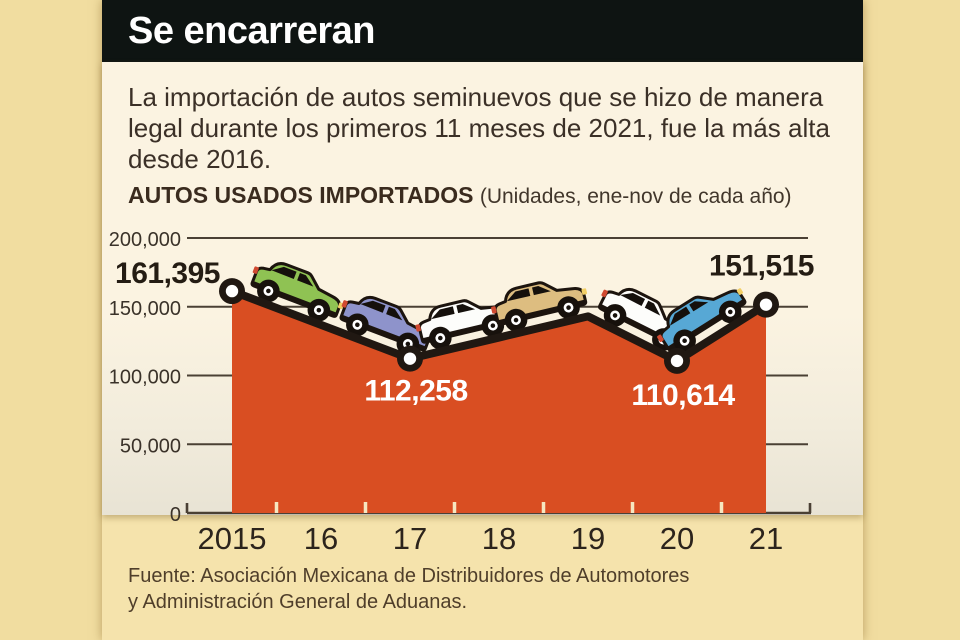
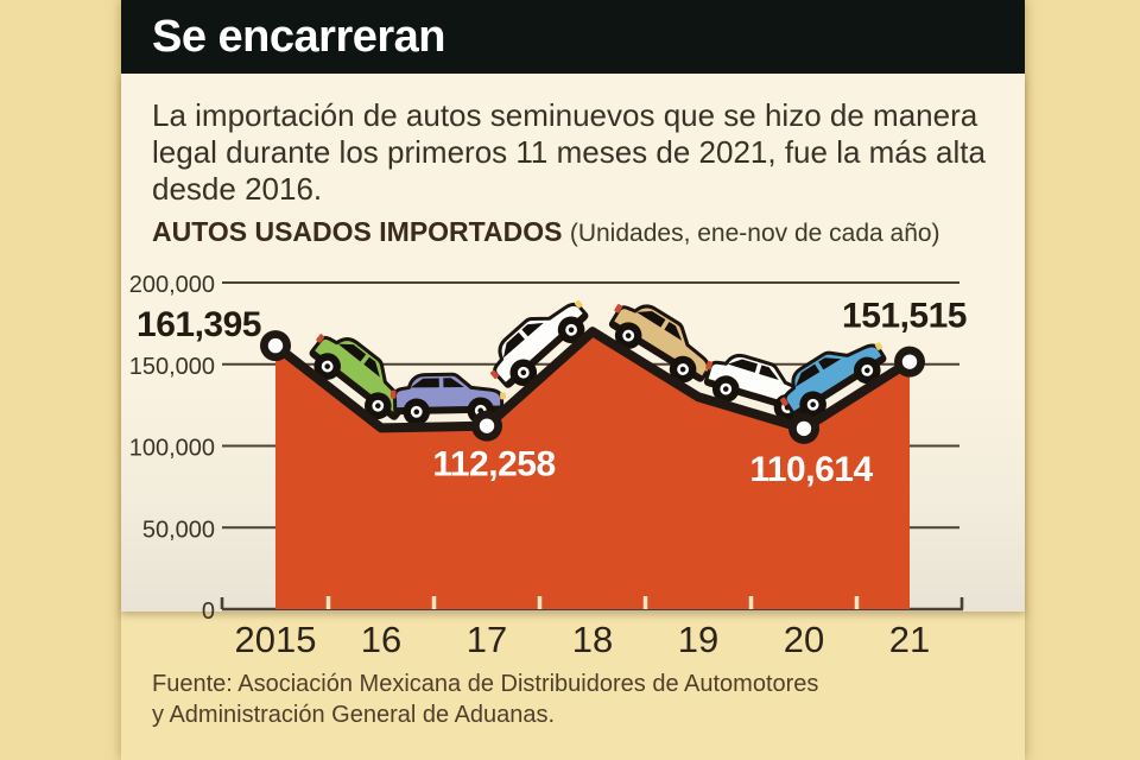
16: 137000 -> 111000
18: 128000 -> 170000
19: 143000 -> 130000
